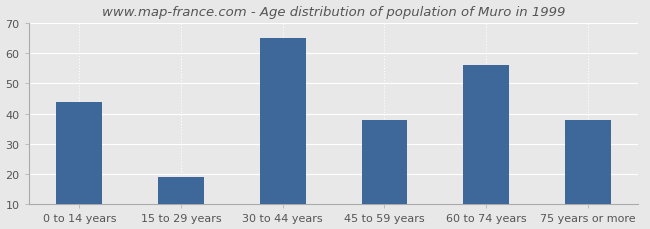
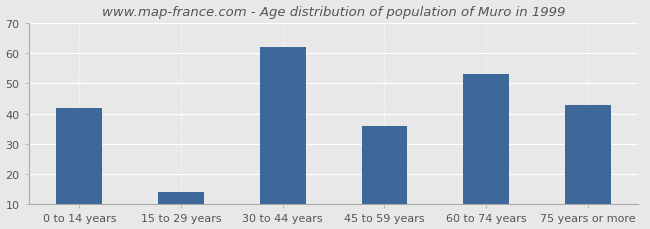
0 to 14 years: 44 -> 42
15 to 29 years: 19 -> 14
30 to 44 years: 65 -> 62
45 to 59 years: 38 -> 36
60 to 74 years: 56 -> 53
75 years or more: 38 -> 43
